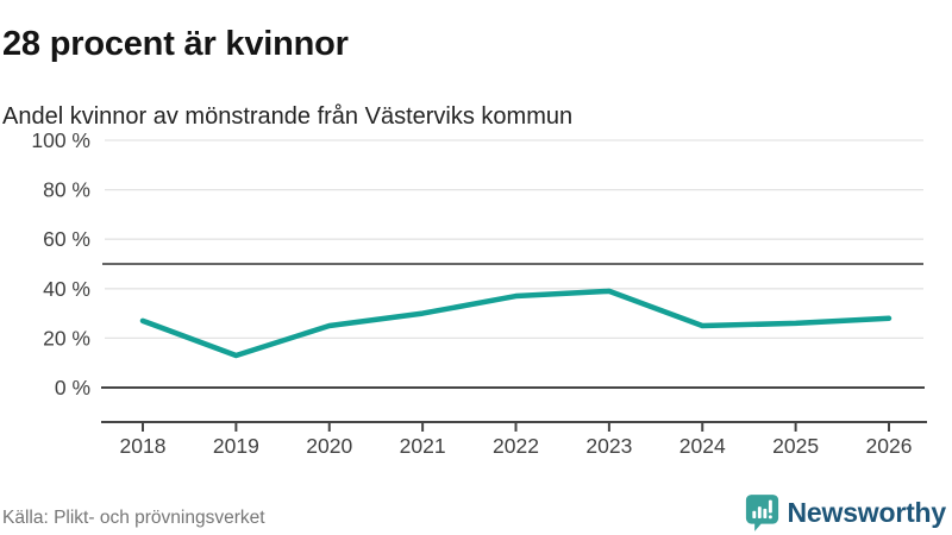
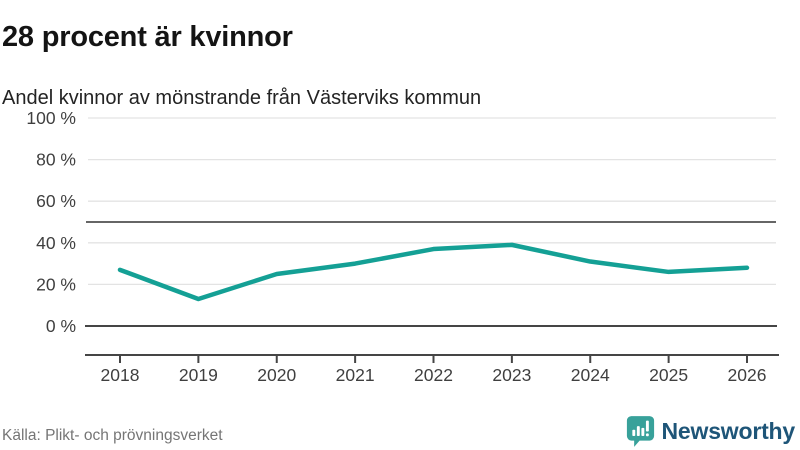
2024: 25% -> 31%
